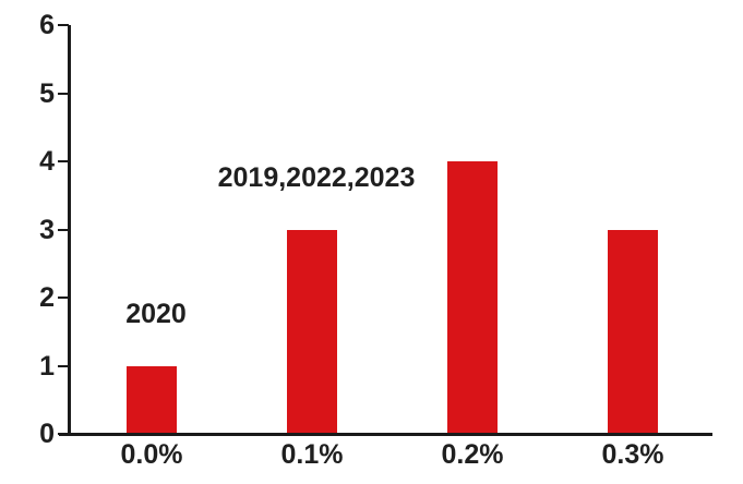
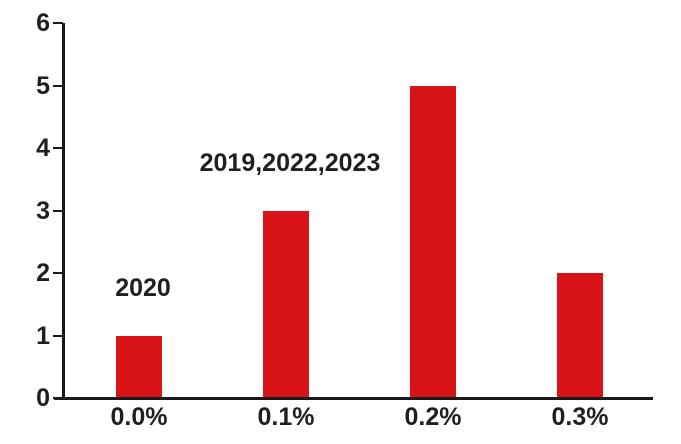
0.2%: 4 -> 5
0.3%: 3 -> 2
